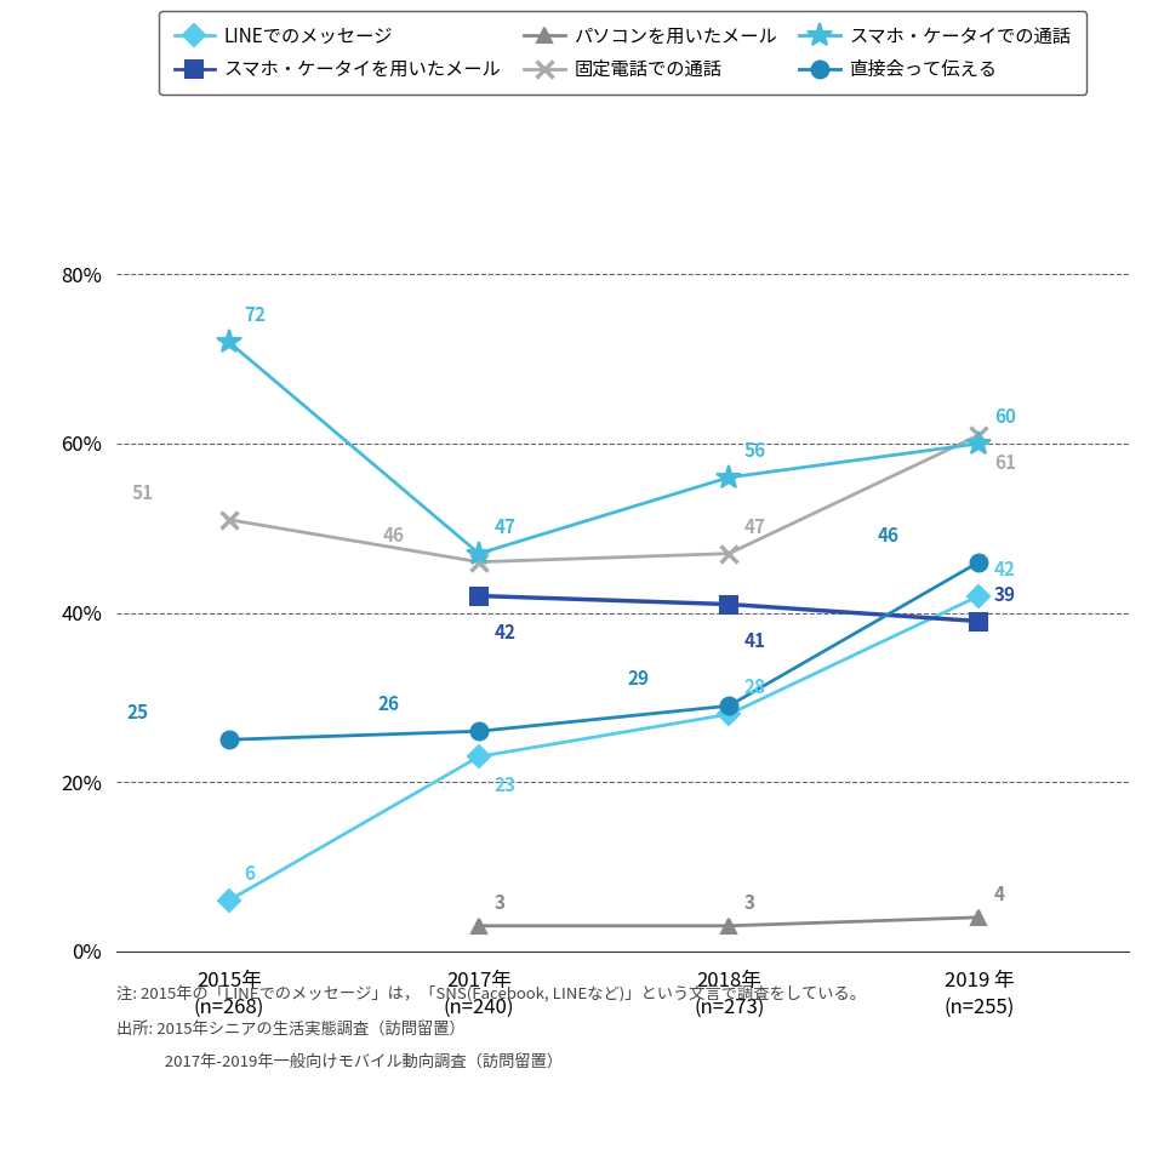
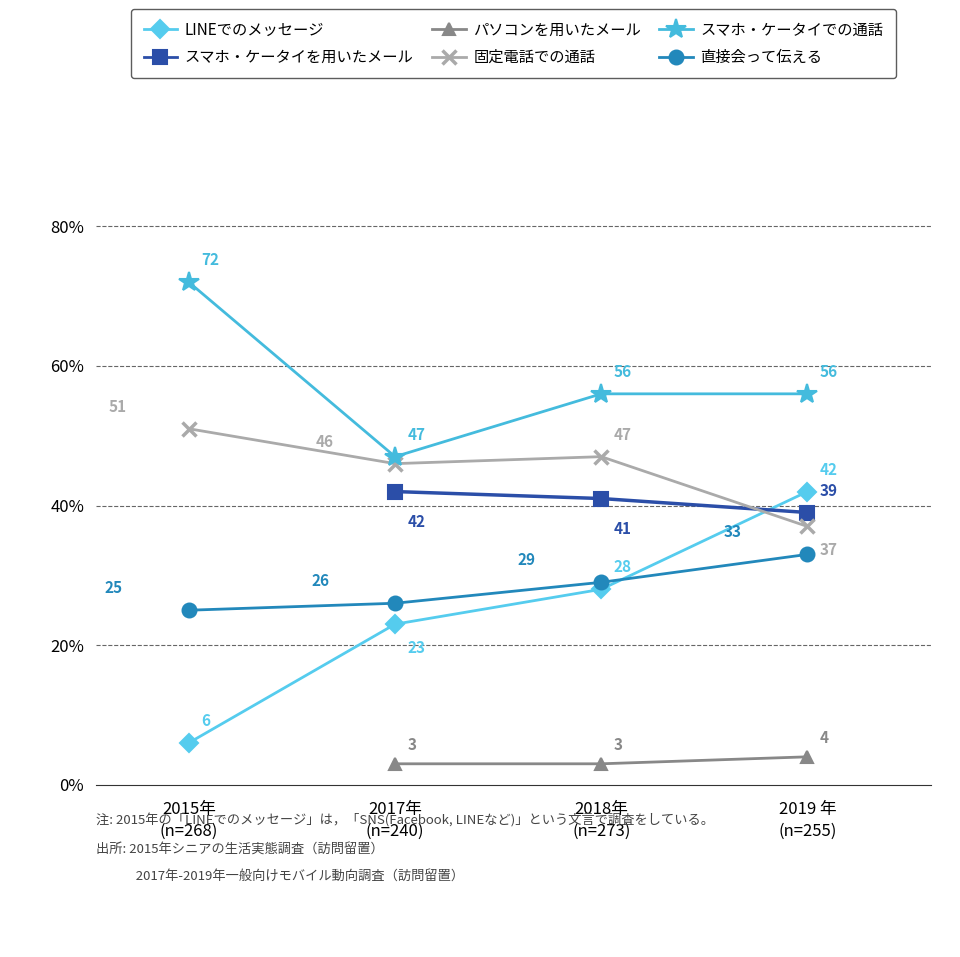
固定電話での通話/2019 年 (n=255): 61 -> 37
スマホ・ケータイでの通話/2019 年 (n=255): 60 -> 56
直接会って伝える/2019 年 (n=255): 46 -> 33
